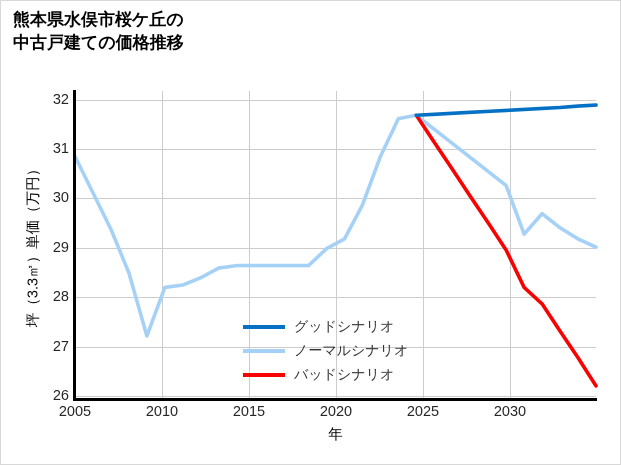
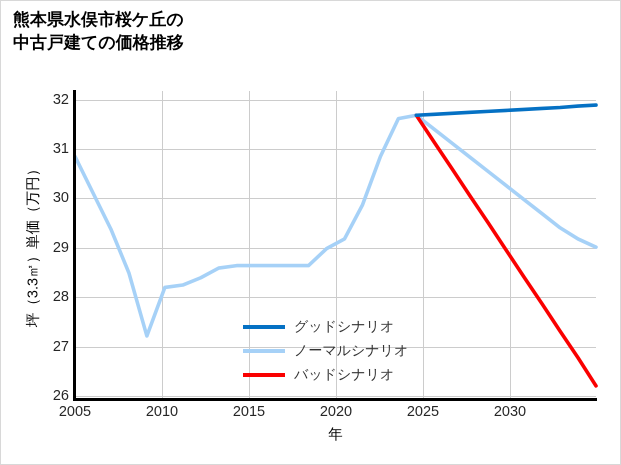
ノーマルシナリオ/2030: 29.4 -> 30.1
バッドシナリオ/2030: 28.3 -> 28.5
